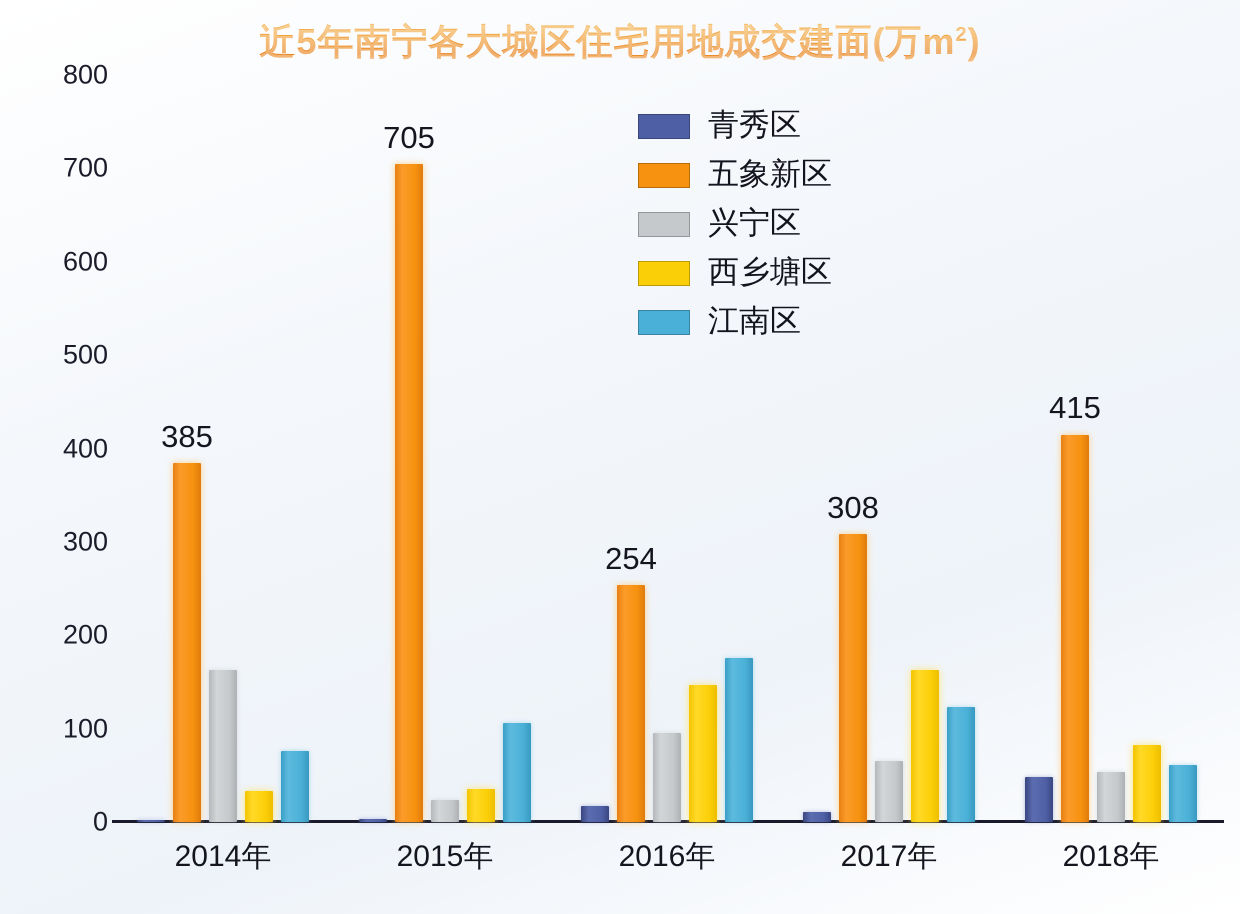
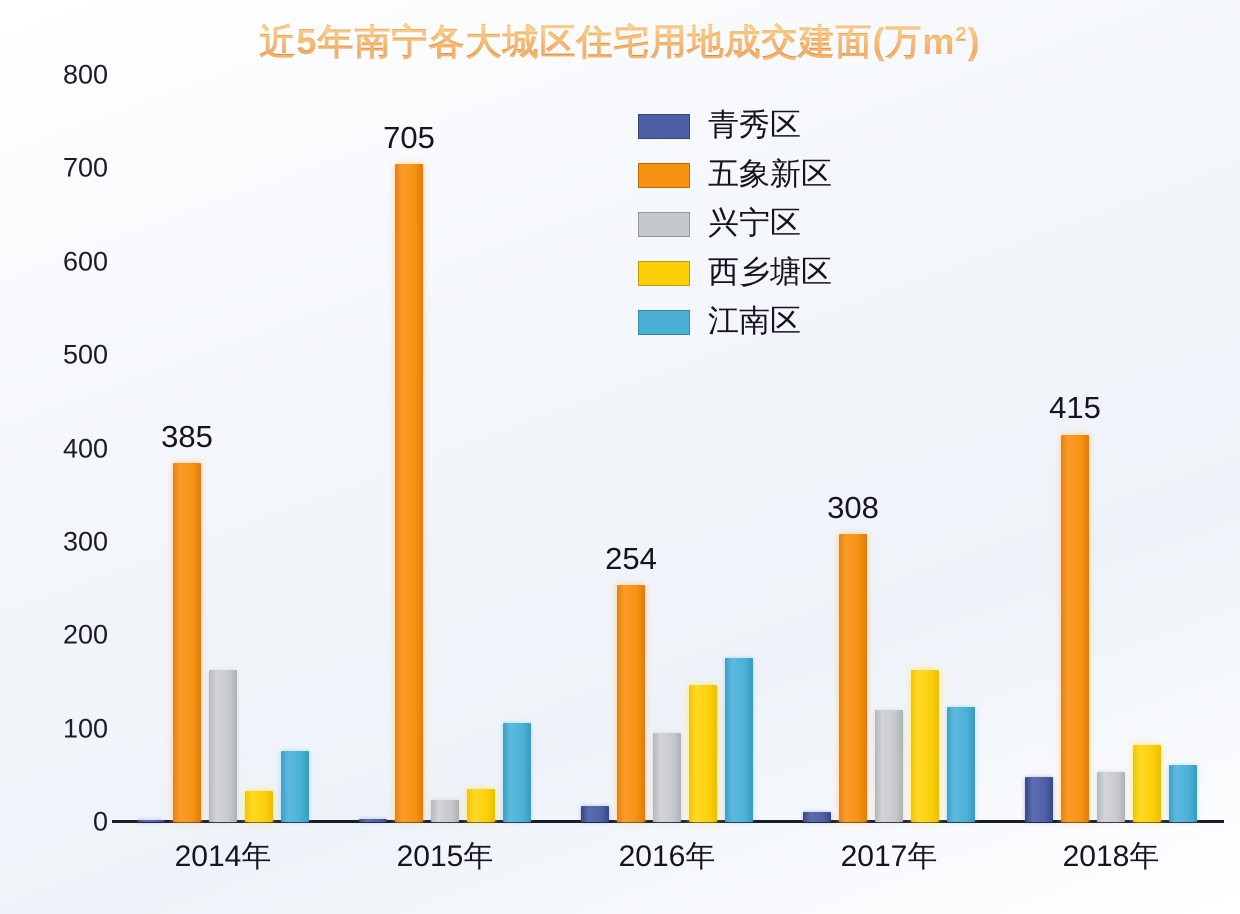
兴宁区/2017年: 60 -> 120
